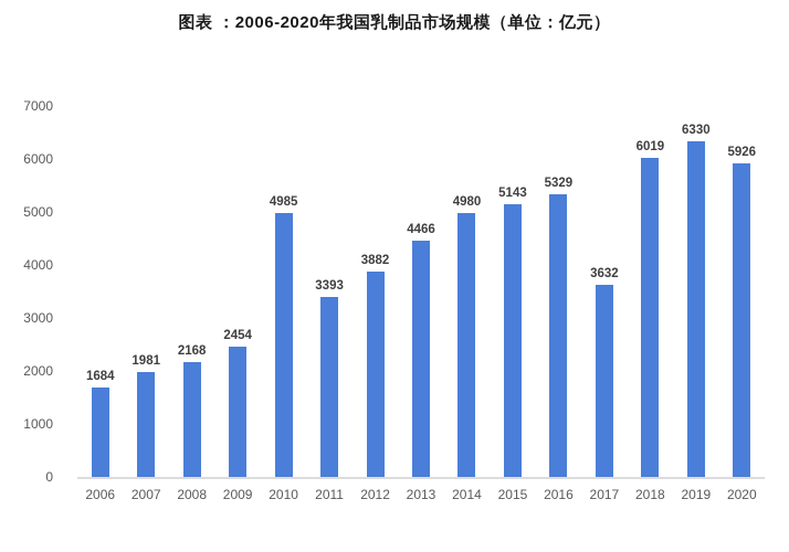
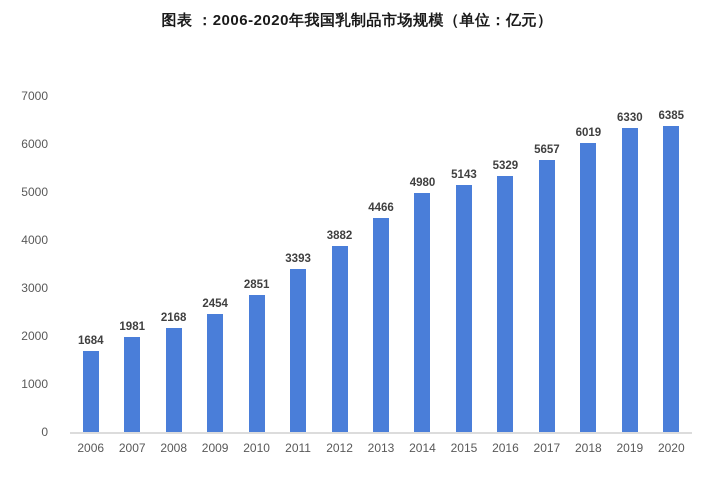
2010: 4985 -> 2851
2017: 3632 -> 5657
2020: 5926 -> 6385
